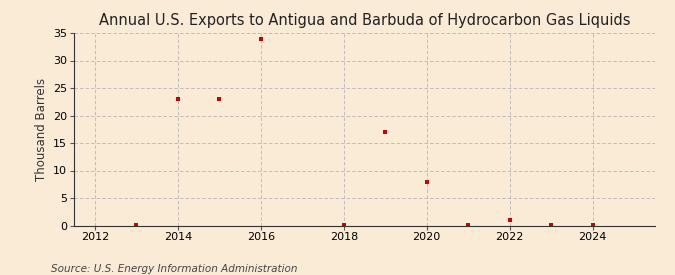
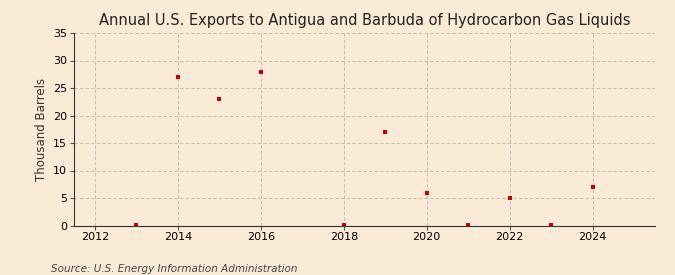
2014: 23.0 -> 27.0
2016: 34.0 -> 28.0
2020: 8.0 -> 6.0
2022: 1.0 -> 5.0
2024: 0.1 -> 7.0
